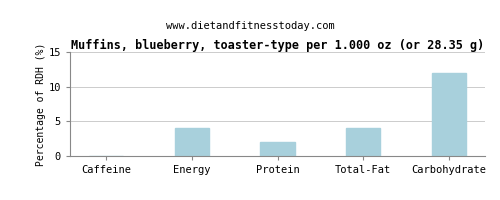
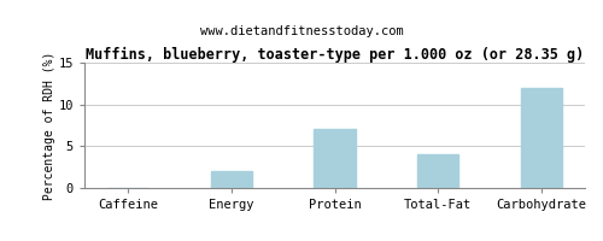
Energy: 4 -> 2
Protein: 2 -> 7
